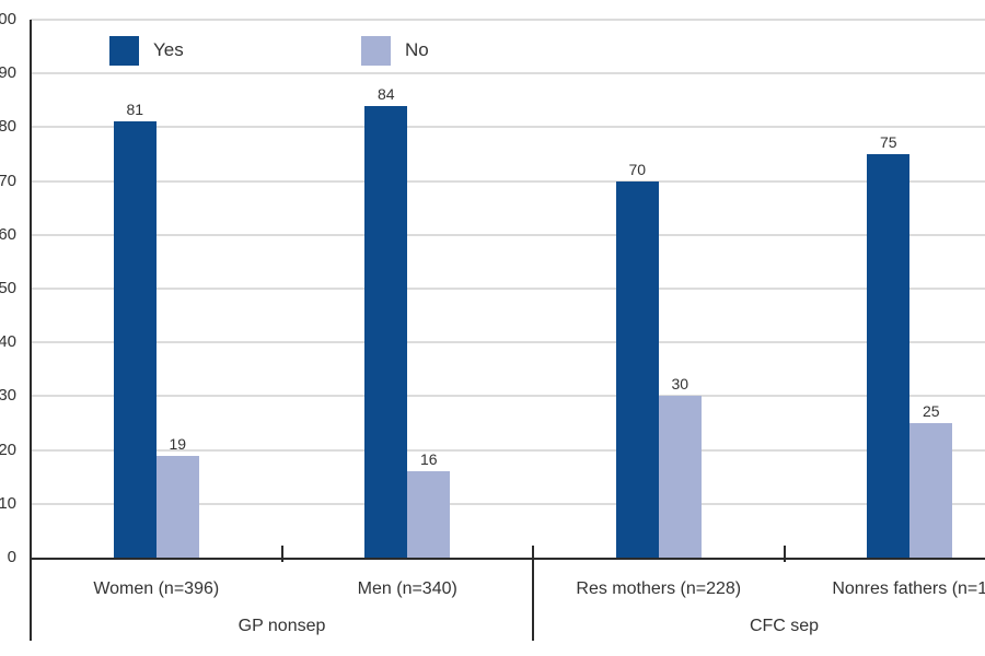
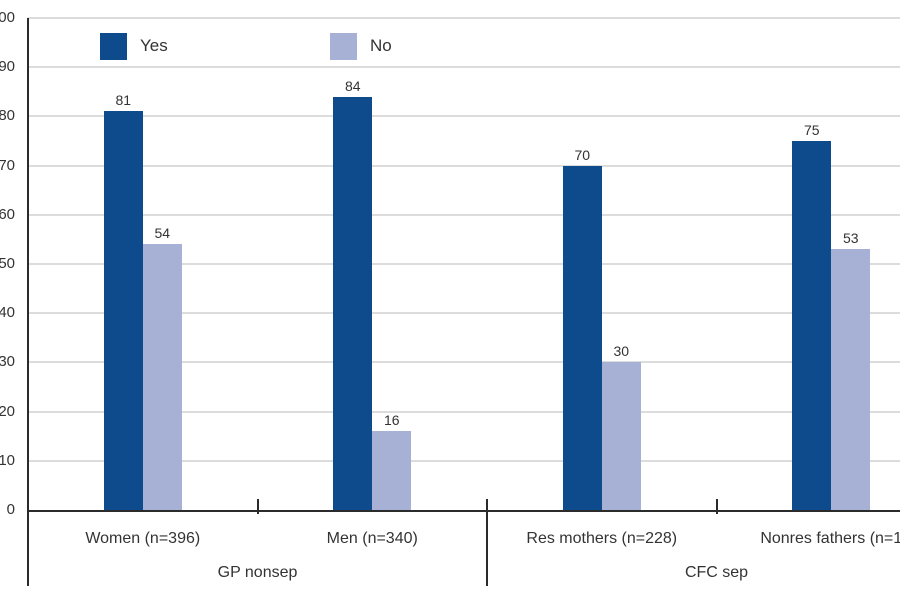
No/Women (n=396): 19 -> 54
No/Nonres fathers (n=1: 25 -> 53
